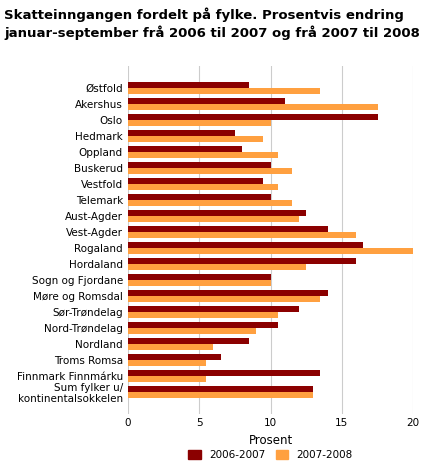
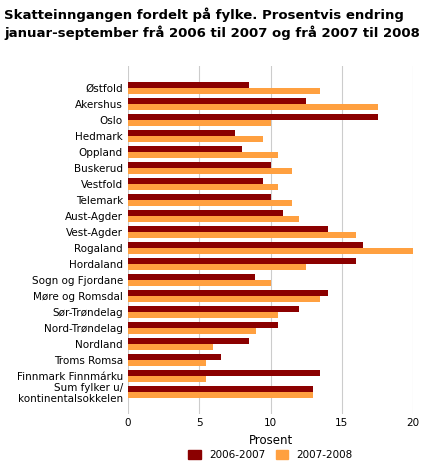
2006-2007/Akershus: 11.0 -> 12.5
2006-2007/Aust-Agder: 12.5 -> 10.9
2006-2007/Sogn og Fjordane: 10.0 -> 8.9
